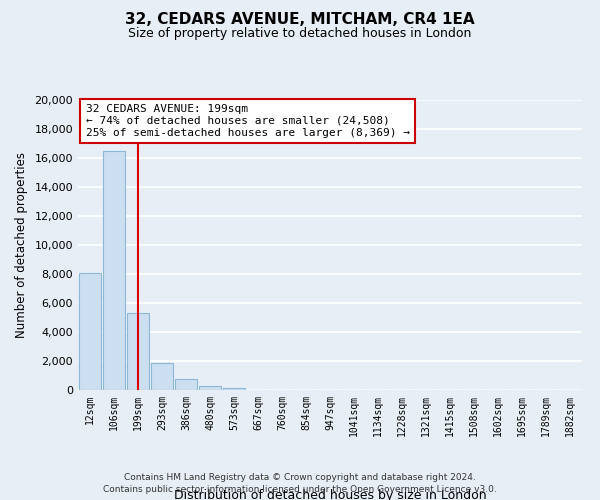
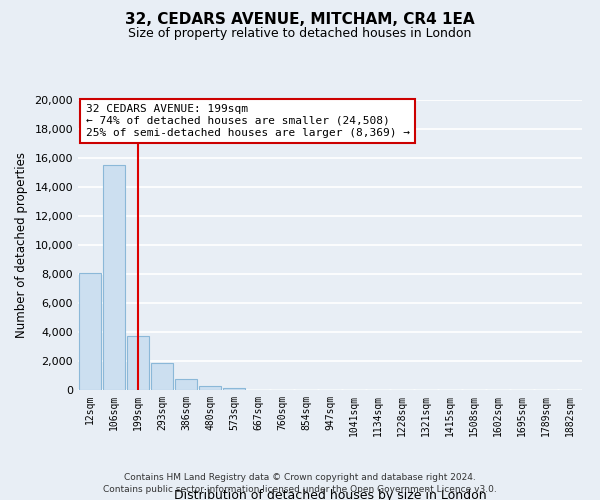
106sqm: 16,500 -> 15,500
199sqm: 5,300 -> 3,700
